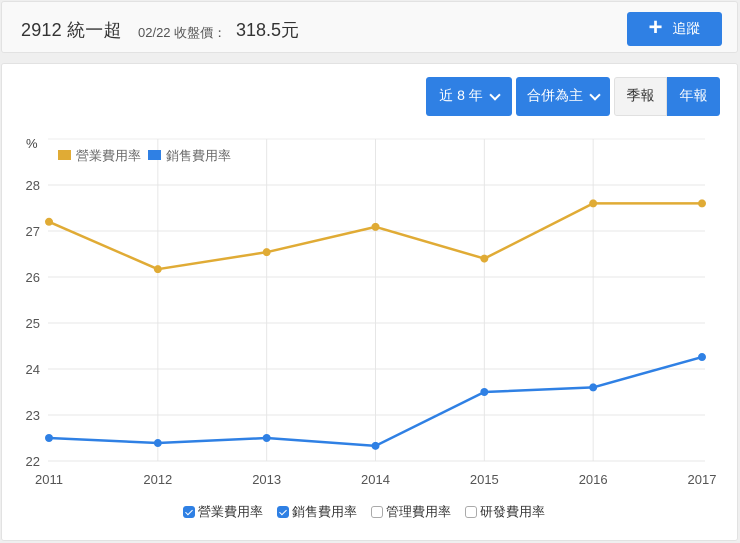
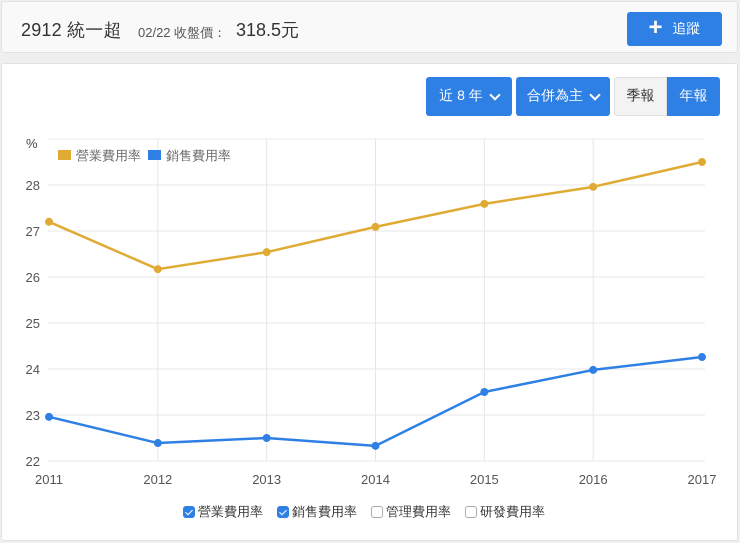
銷售費用率/2011: 22.5 -> 23.0
營業費用率/2015: 26.4 -> 27.6
營業費用率/2016: 27.6 -> 28.0
銷售費用率/2016: 23.6 -> 24.0
營業費用率/2017: 27.6 -> 28.5
